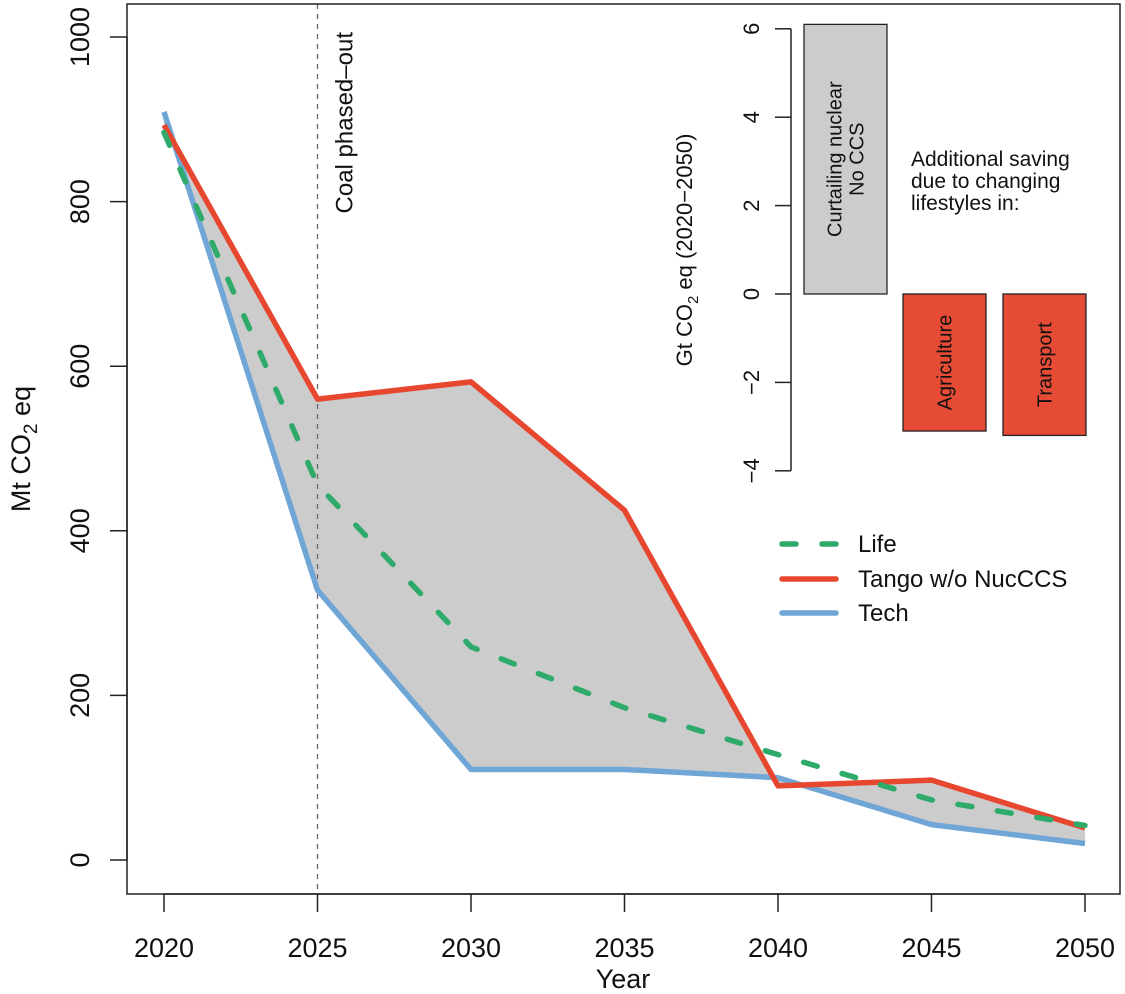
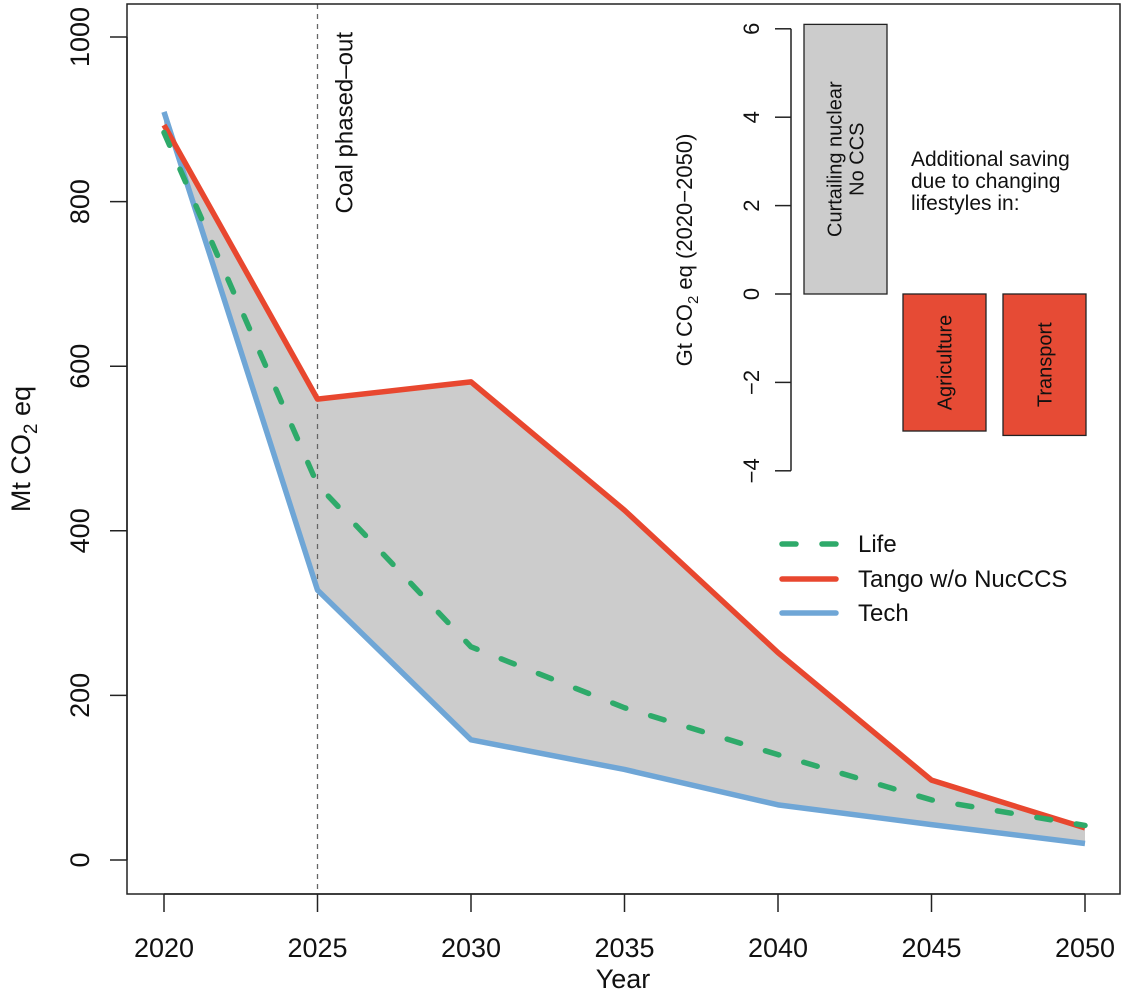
Tech/2030: 110 -> 150
Tango w/o NucCCS/2040: 90 -> 250
Tech/2040: 100 -> 70
